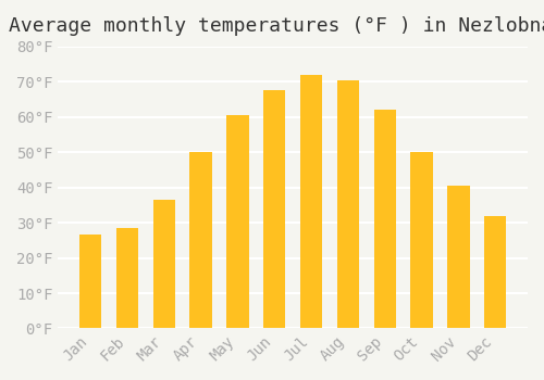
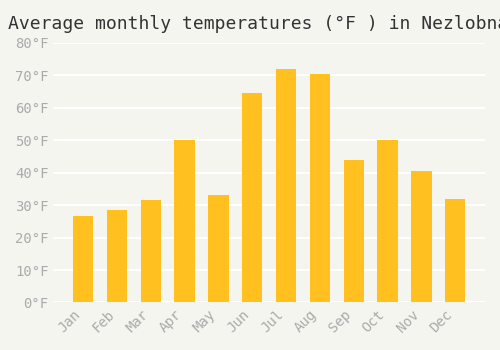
Mar: 36.5°F -> 31.5°F
May: 60.5°F -> 33.0°F
Jun: 67.5°F -> 64.5°F
Sep: 62.0°F -> 44.0°F
